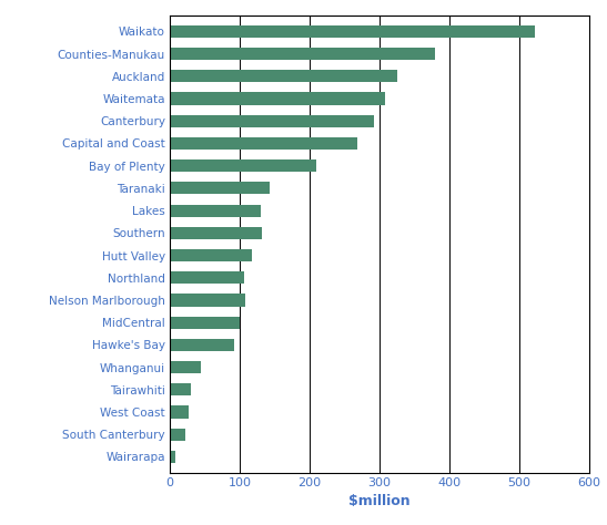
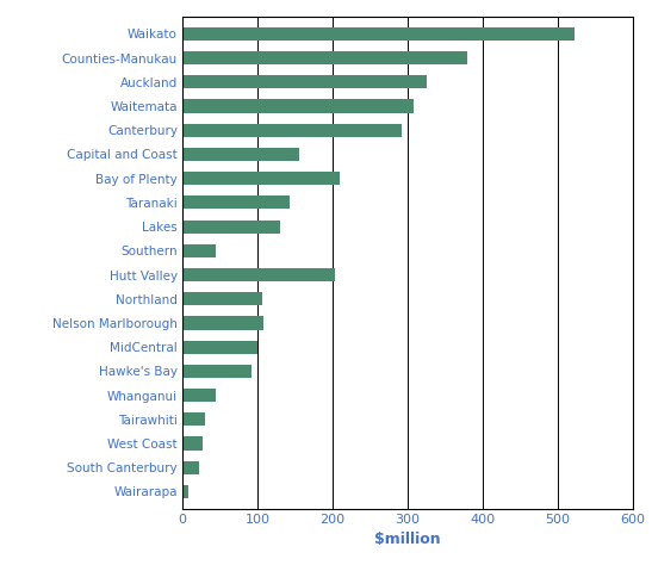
Capital and Coast: 268 -> 156
Southern: 132 -> 44
Hutt Valley: 118 -> 204
